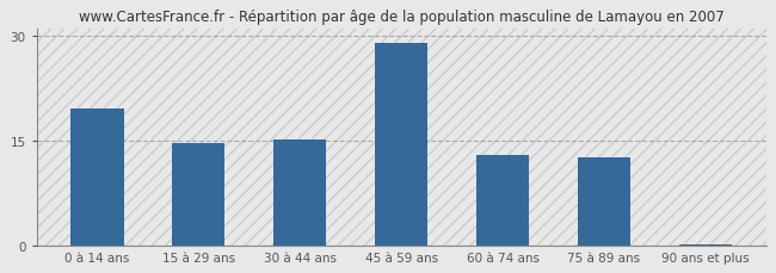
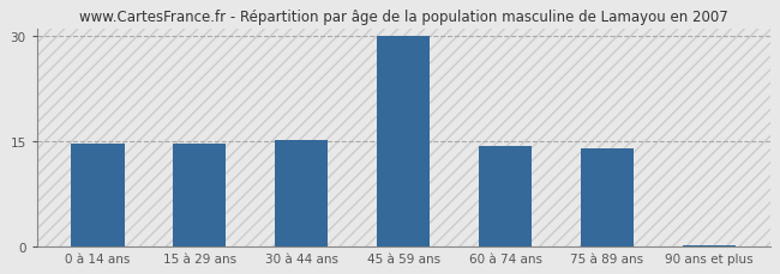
0 à 14 ans: 19.6 -> 14.7
45 à 59 ans: 29.0 -> 30.1
60 à 74 ans: 13.0 -> 14.3
75 à 89 ans: 12.6 -> 13.9
